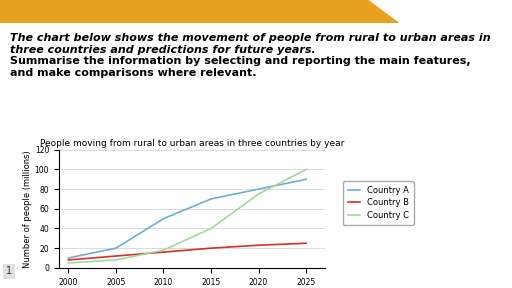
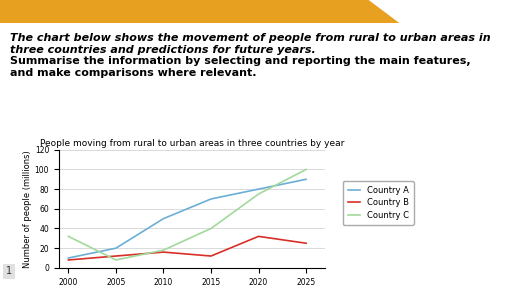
Country C/2000: 5 -> 32
Country B/2015: 20 -> 12
Country B/2020: 23 -> 32
